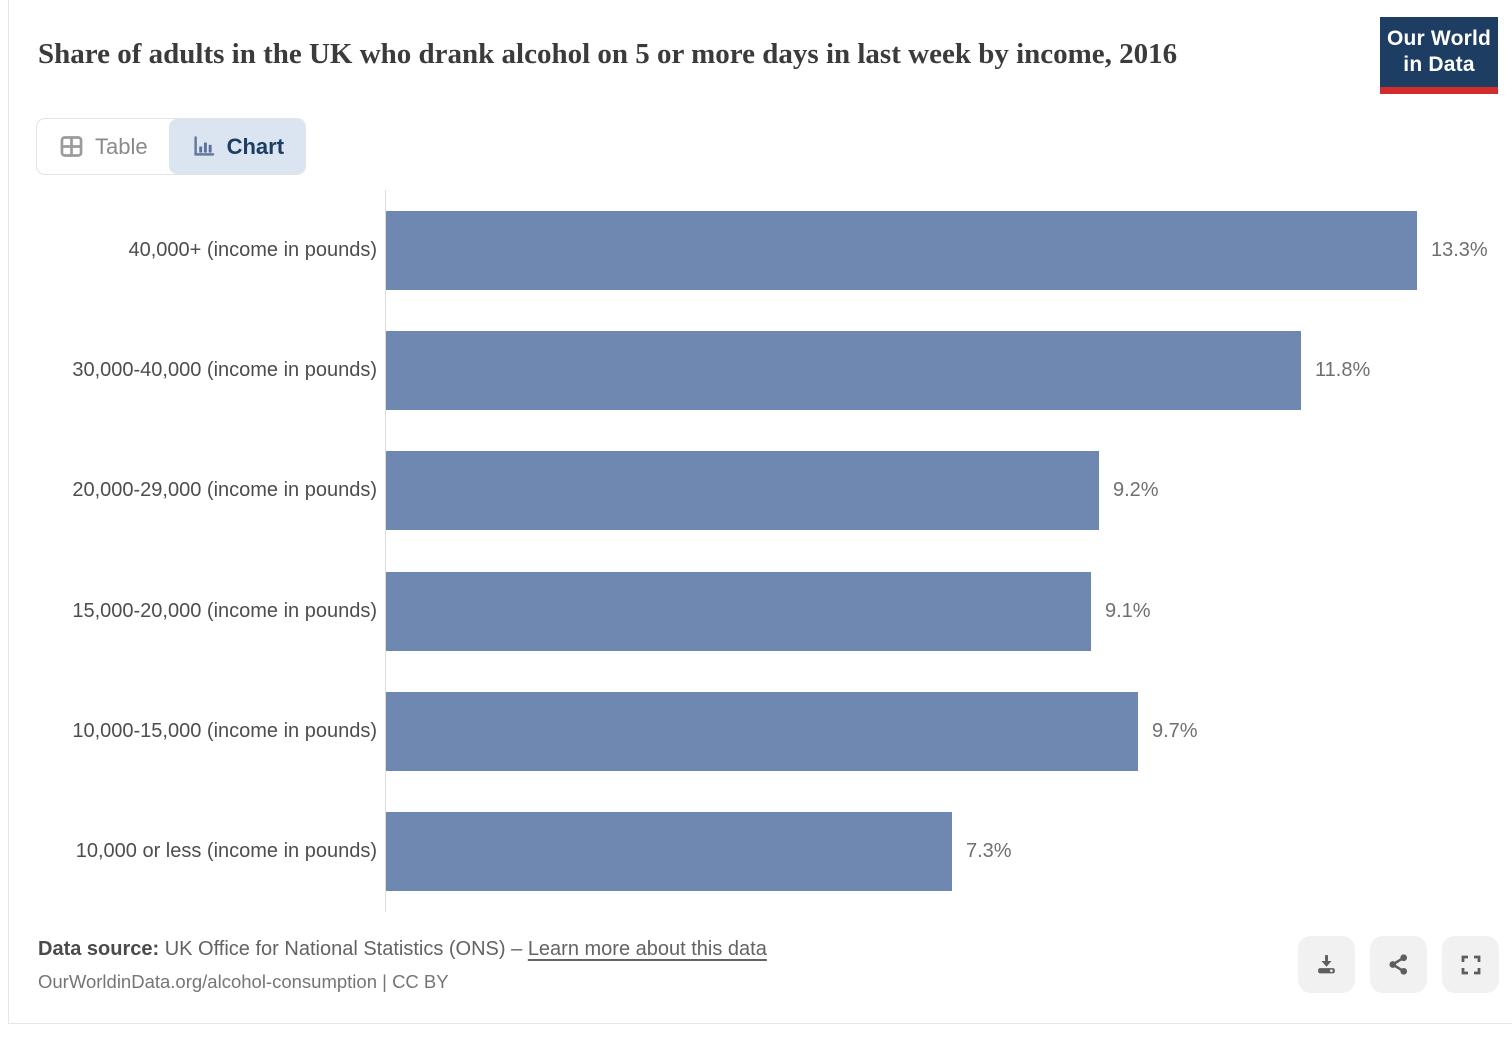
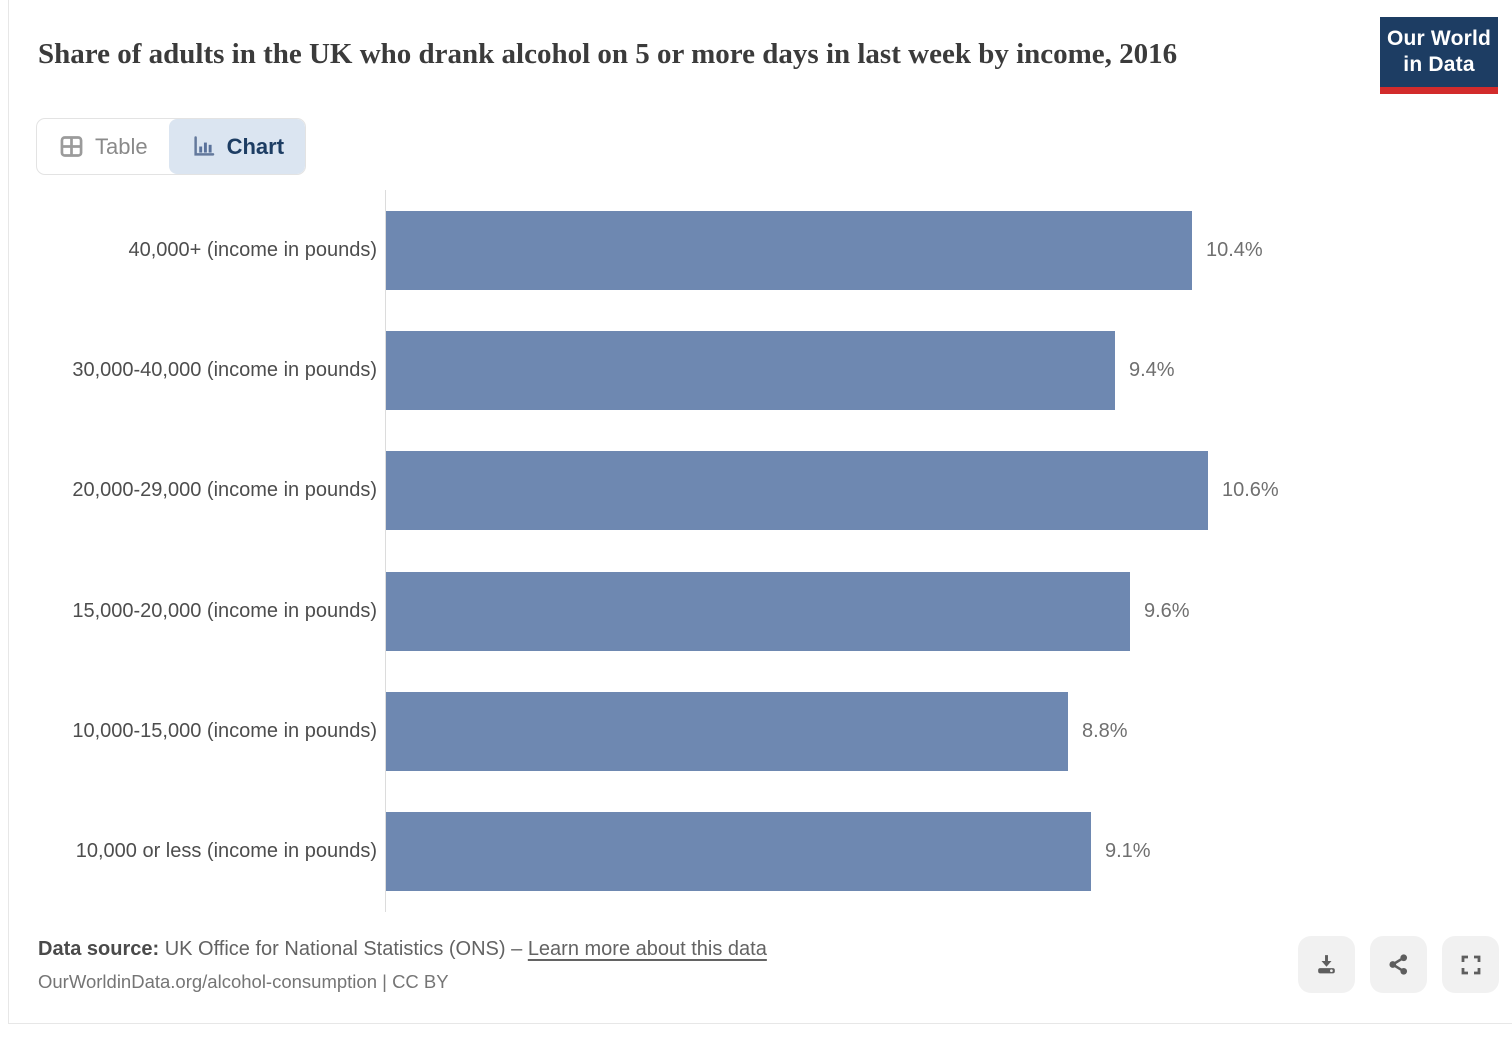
40,000+ (income in pounds): 13.3% -> 10.4%
30,000-40,000 (income in pounds): 11.8% -> 9.4%
20,000-29,000 (income in pounds): 9.2% -> 10.6%
15,000-20,000 (income in pounds): 9.1% -> 9.6%
10,000-15,000 (income in pounds): 9.7% -> 8.8%
10,000 or less (income in pounds): 7.3% -> 9.1%
